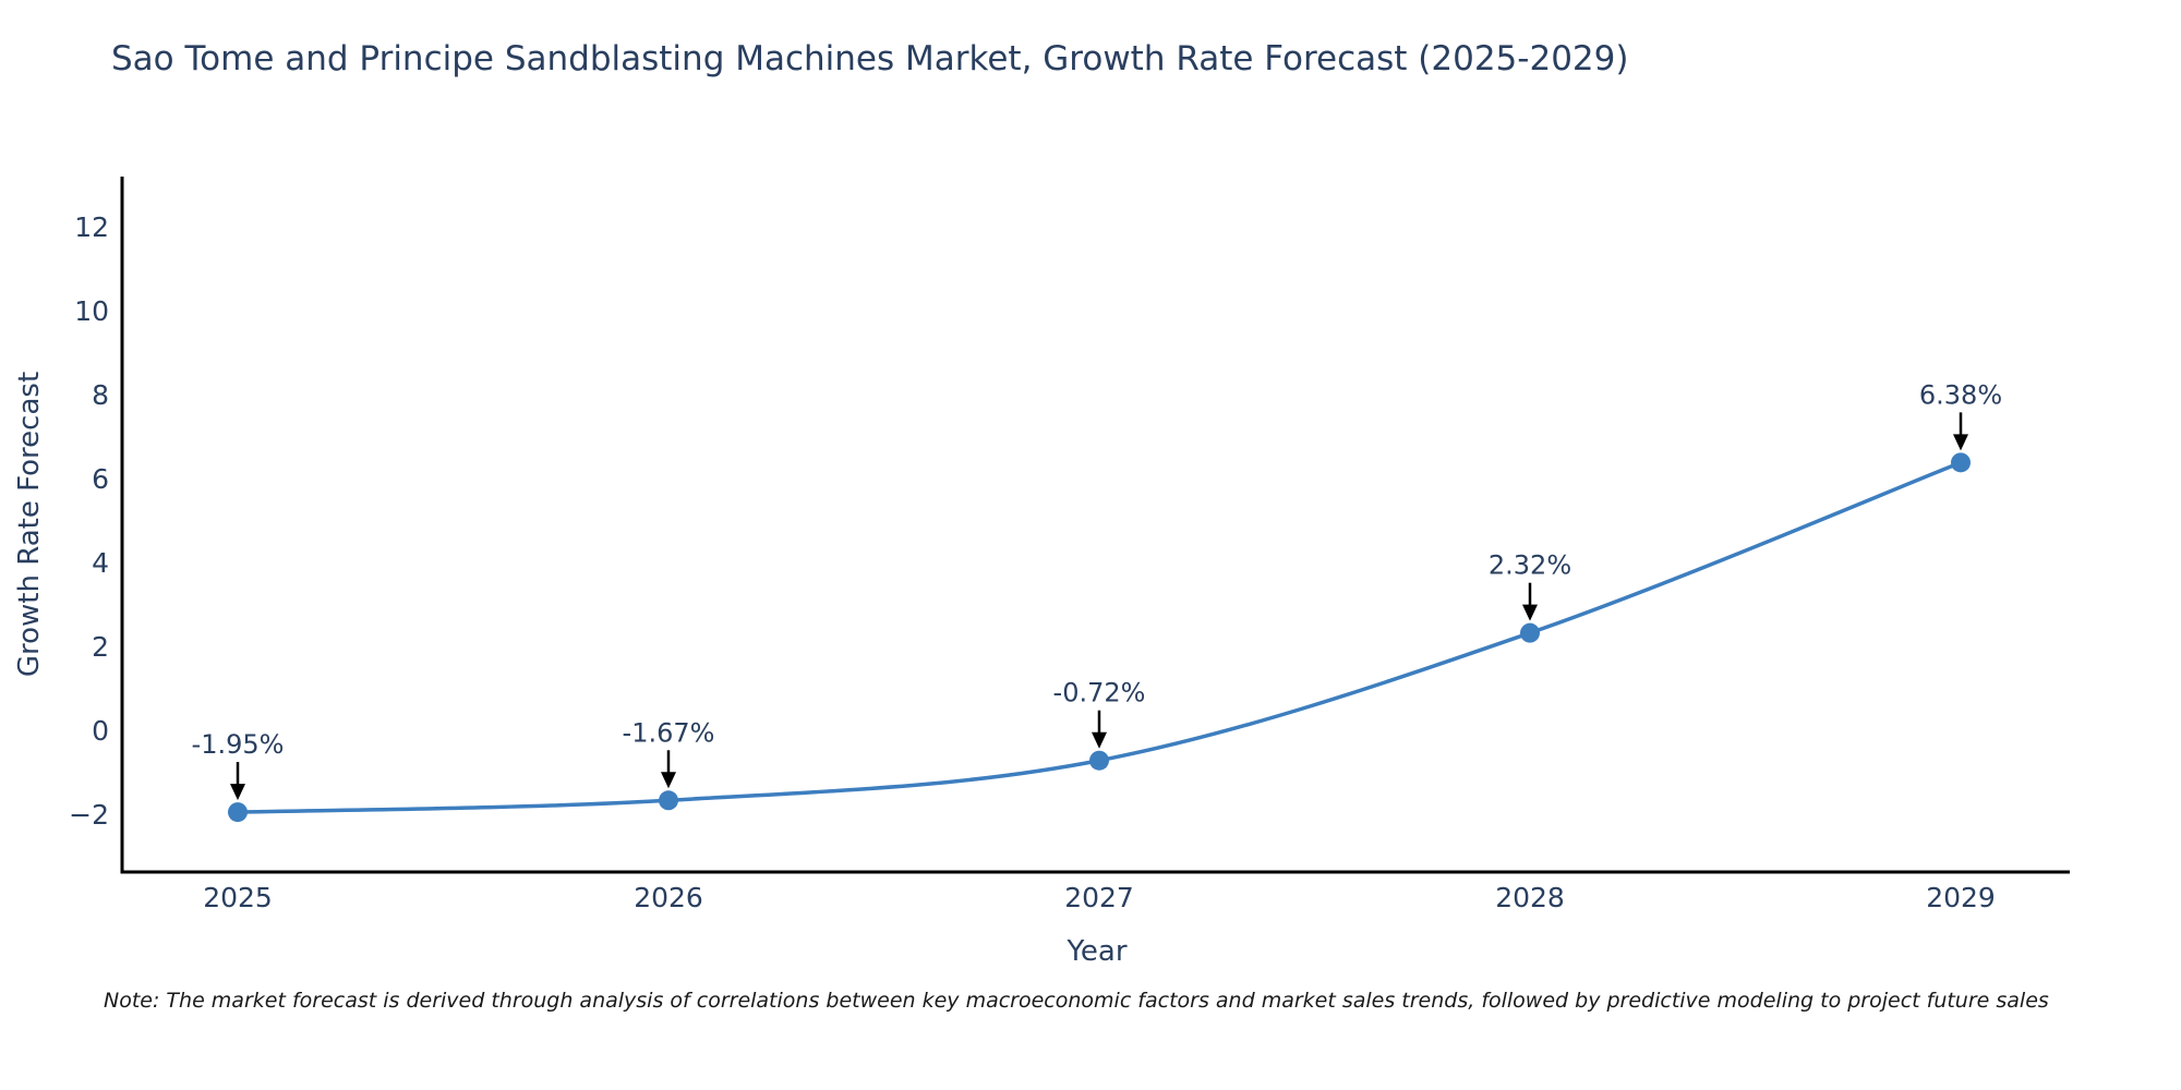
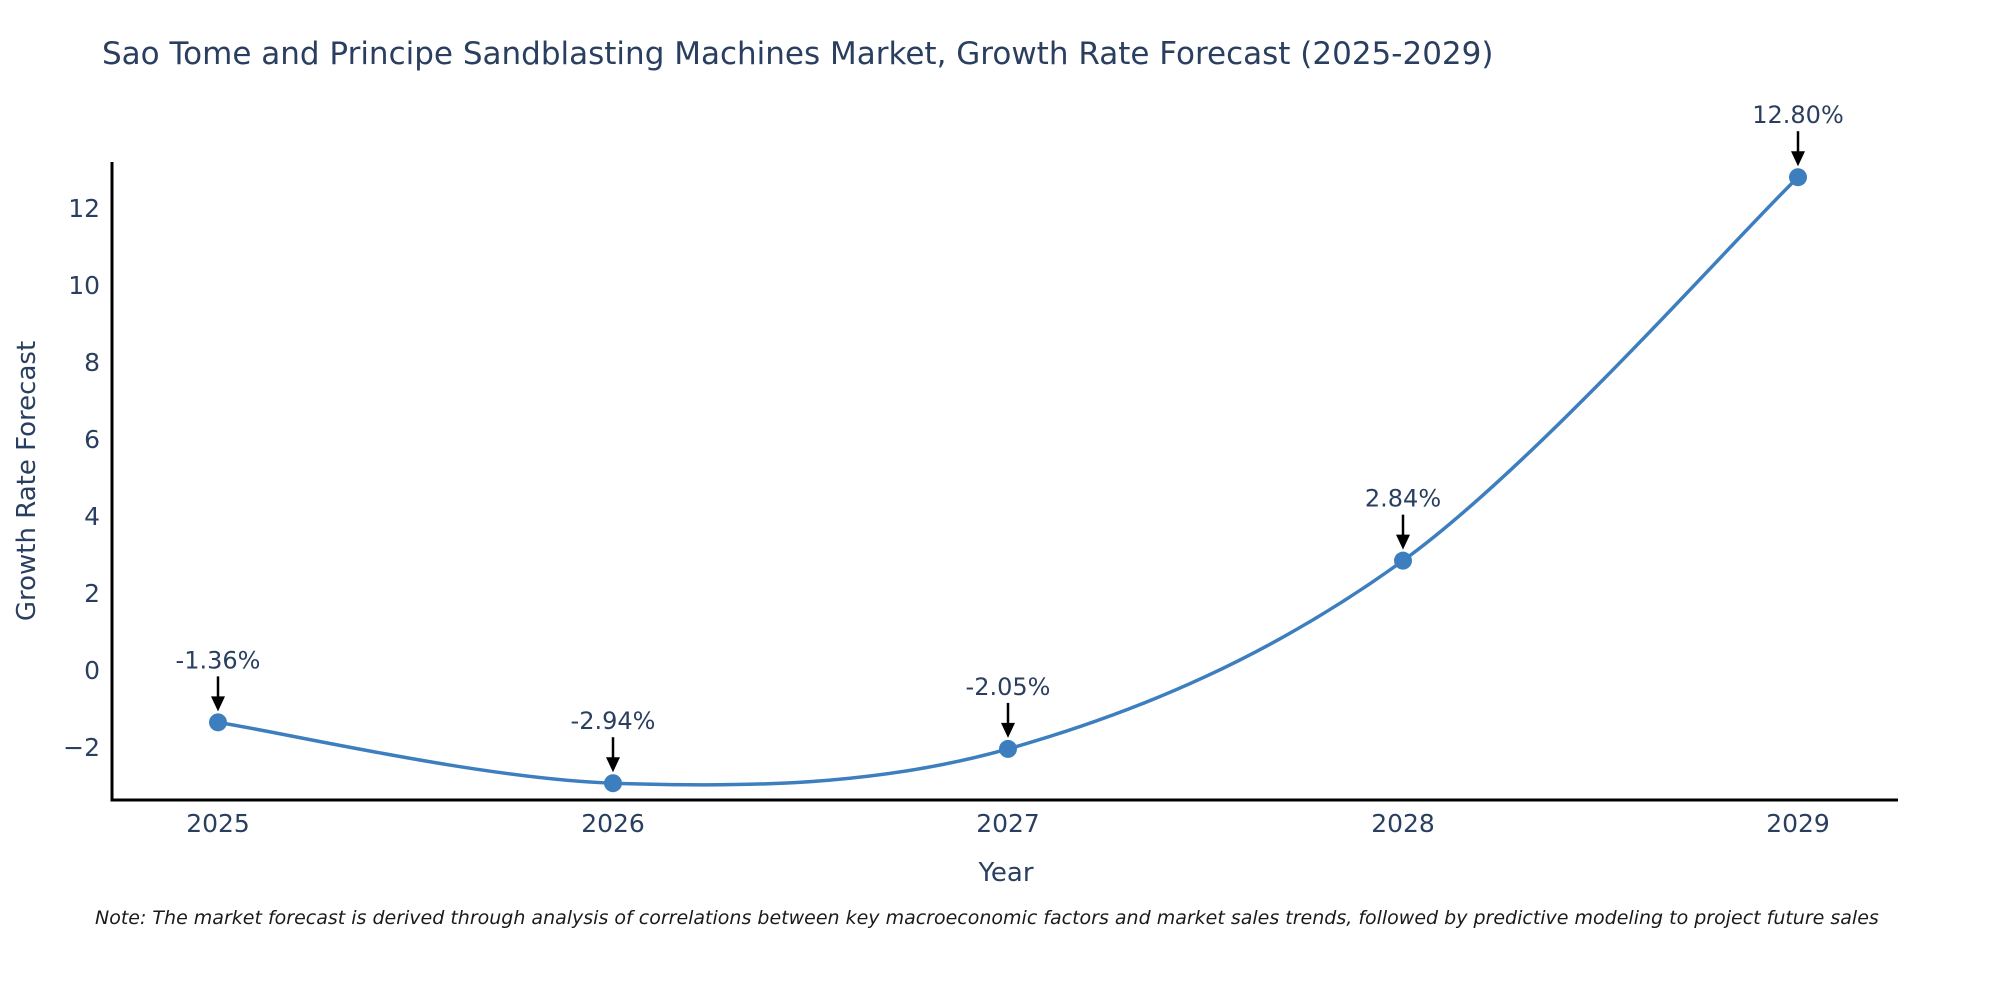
2025: -1.95% -> -1.36%
2026: -1.67% -> -2.94%
2027: -0.72% -> -2.05%
2028: 2.32% -> 2.84%
2029: 6.38% -> 12.80%
